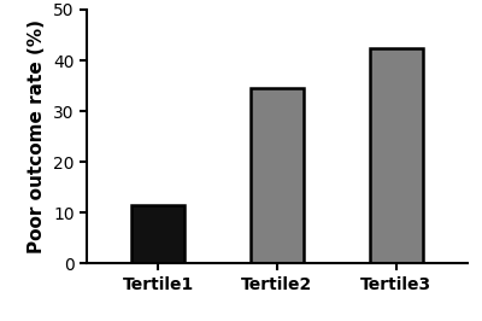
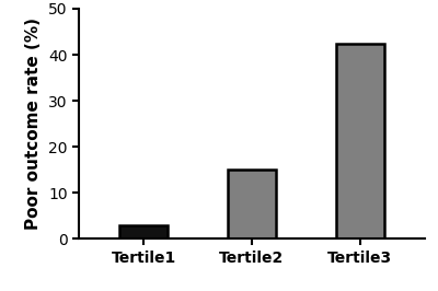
Tertile1: 11.5 -> 2.8
Tertile2: 34.5 -> 15.0
